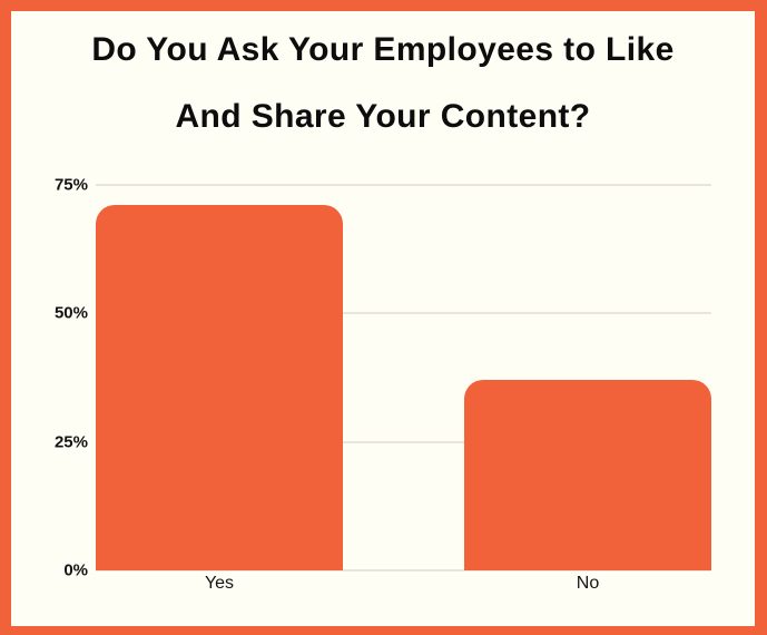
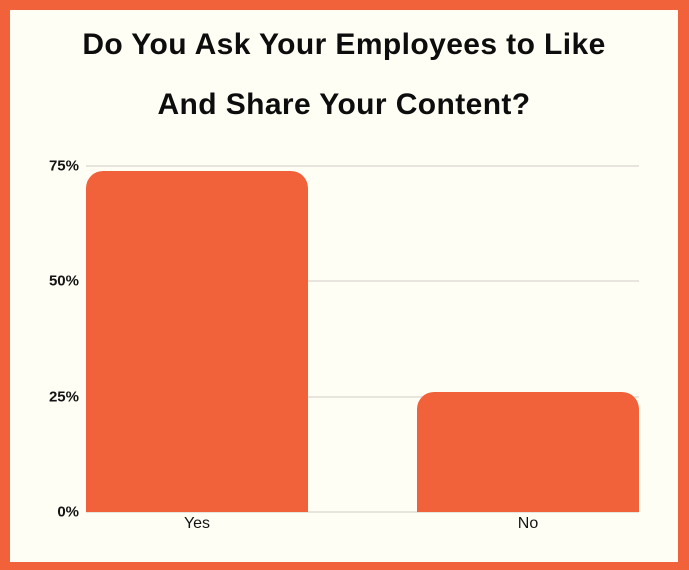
Yes: 71% -> 74%
No: 37% -> 26%
